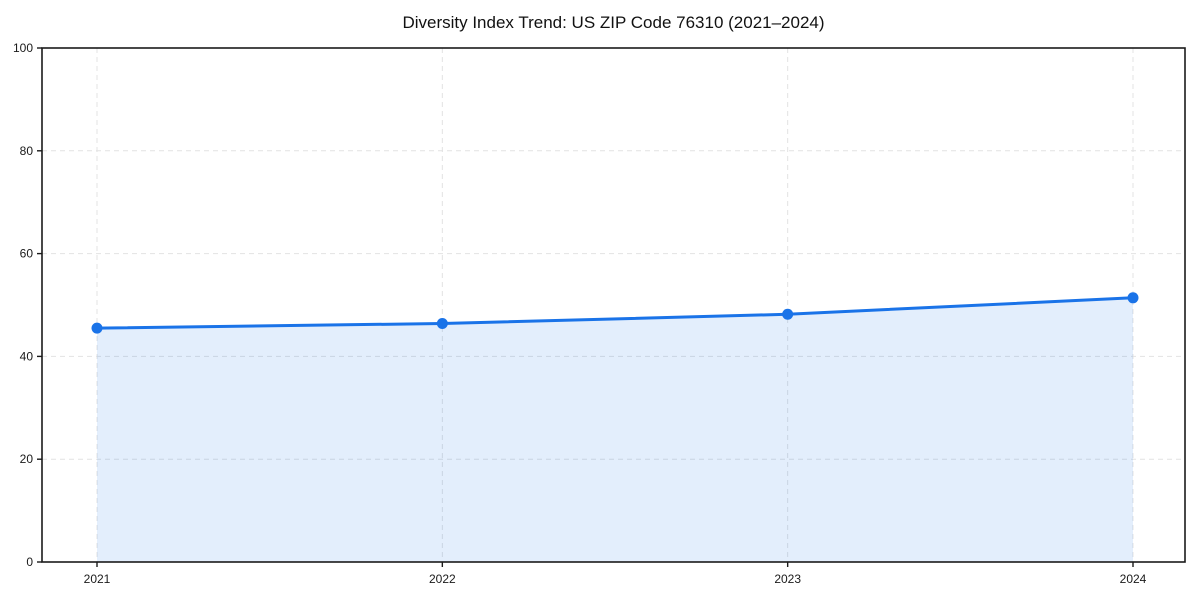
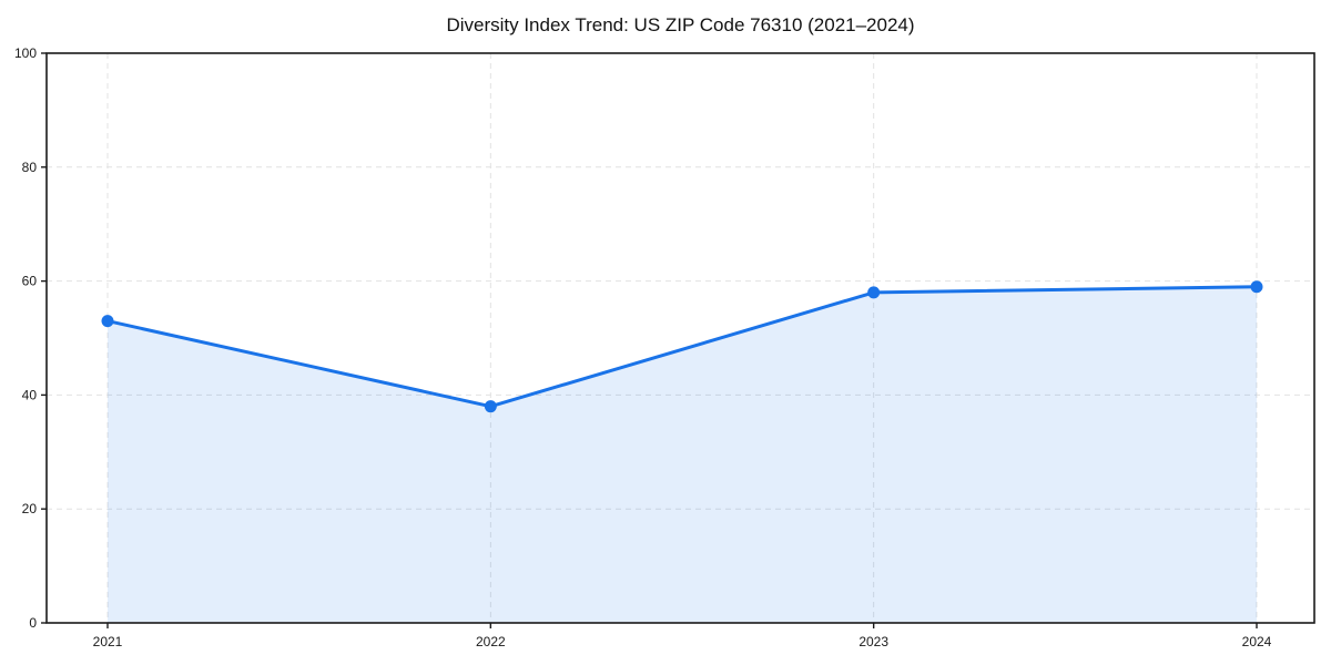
2021: 46 -> 53
2022: 46 -> 38
2023: 48 -> 58
2024: 51 -> 59
